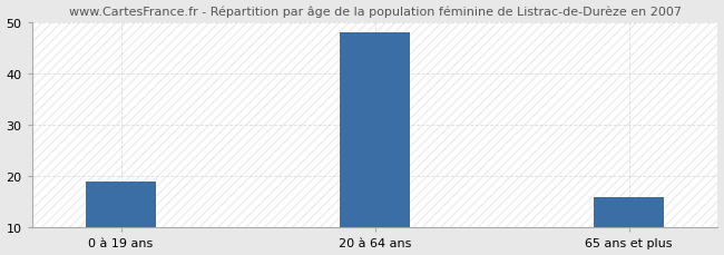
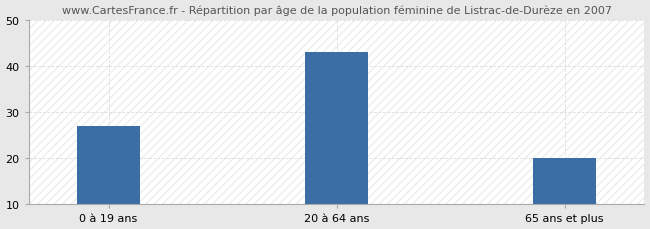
0 à 19 ans: 19 -> 27
20 à 64 ans: 48 -> 43
65 ans et plus: 16 -> 20
